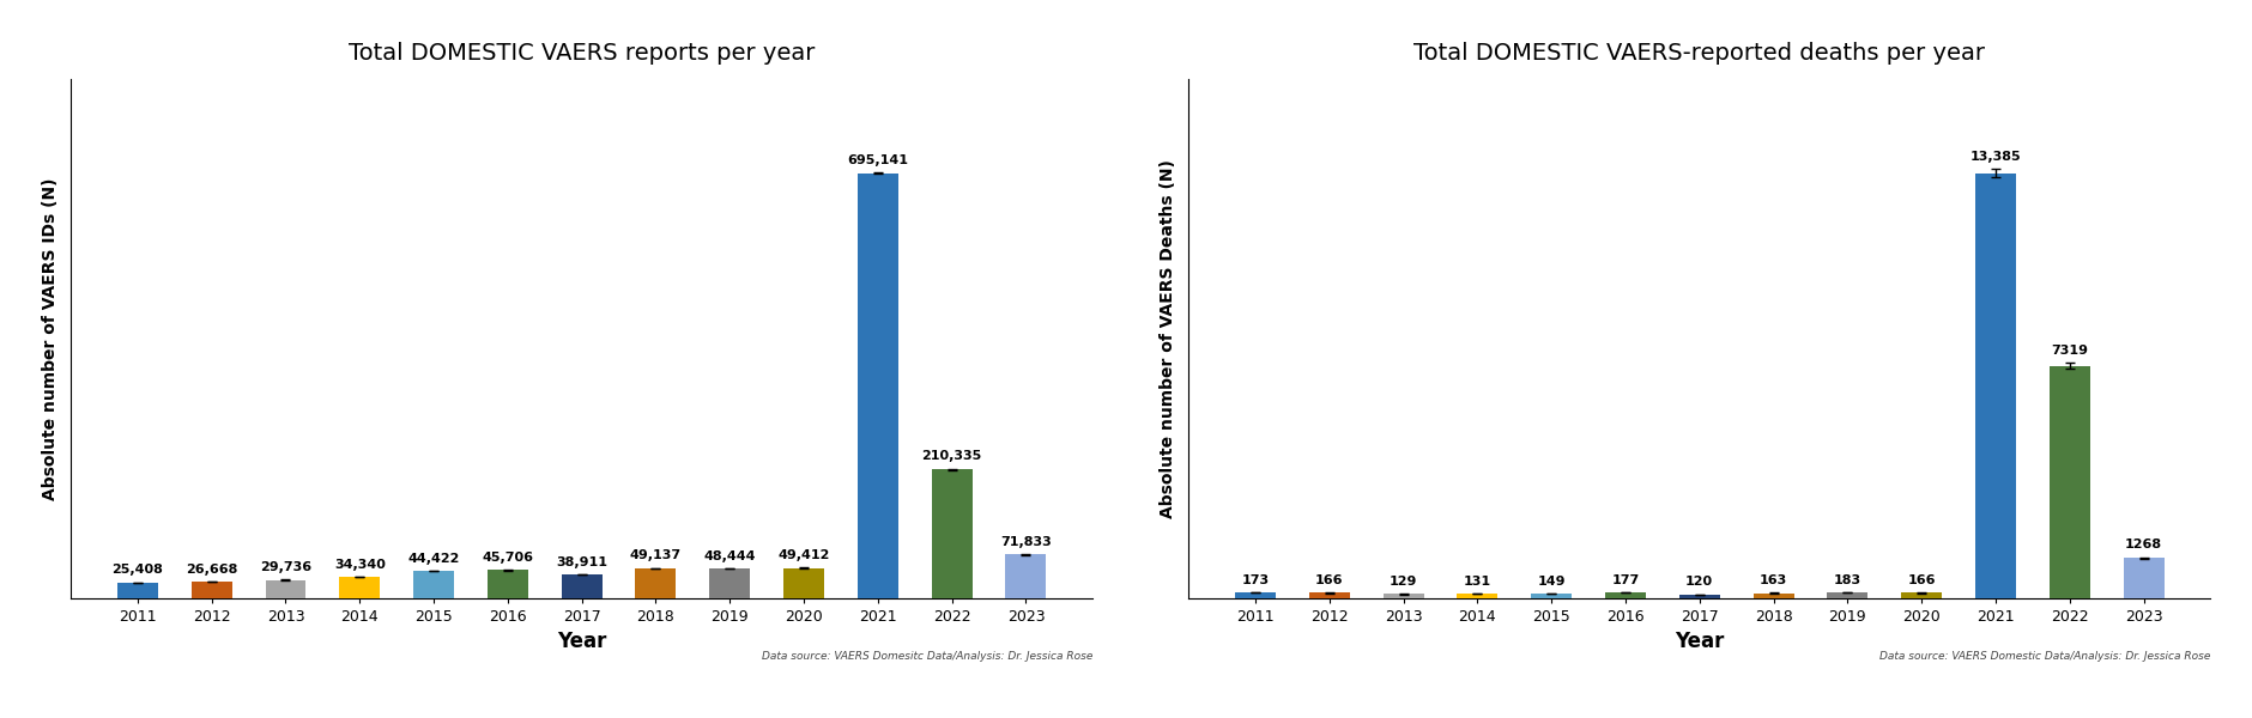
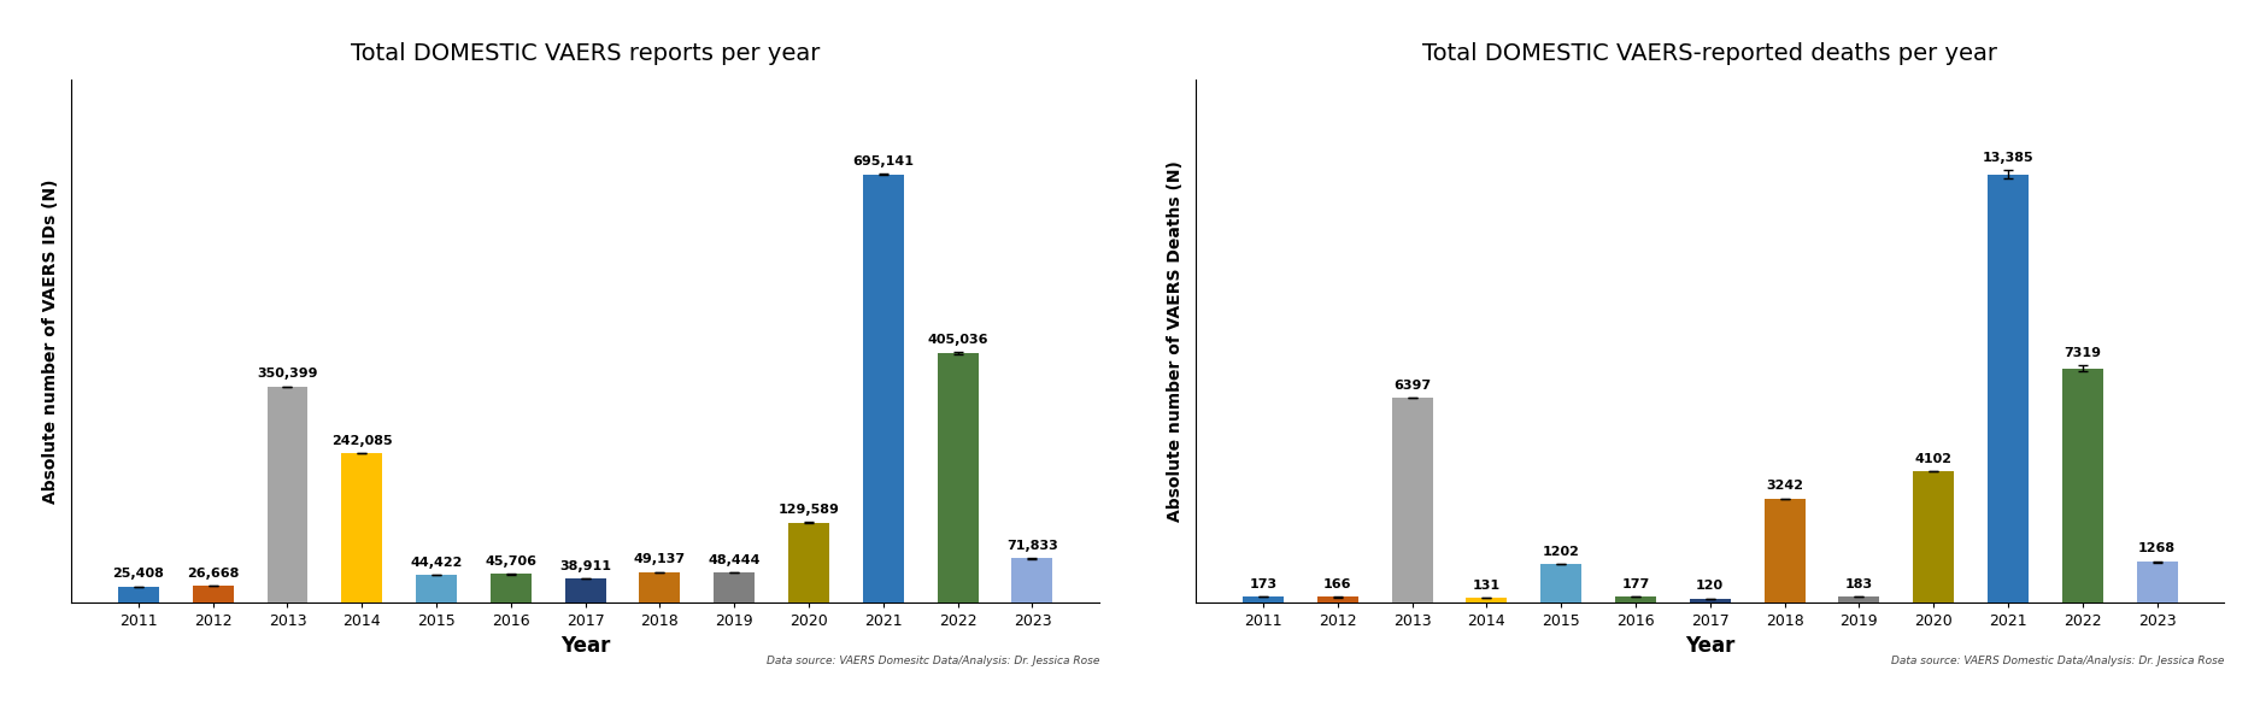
Total DOMESTIC VAERS reports per year/2013: 29,736 -> 350,399
Total DOMESTIC VAERS reports per year/2014: 34,340 -> 242,085
Total DOMESTIC VAERS reports per year/2020: 49,412 -> 129,589
Total DOMESTIC VAERS reports per year/2022: 210,335 -> 405,036
Total DOMESTIC VAERS-reported deaths per year/2013: 129 -> 6397
Total DOMESTIC VAERS-reported deaths per year/2015: 149 -> 1202
Total DOMESTIC VAERS-reported deaths per year/2018: 163 -> 3242
Total DOMESTIC VAERS-reported deaths per year/2020: 166 -> 4102
